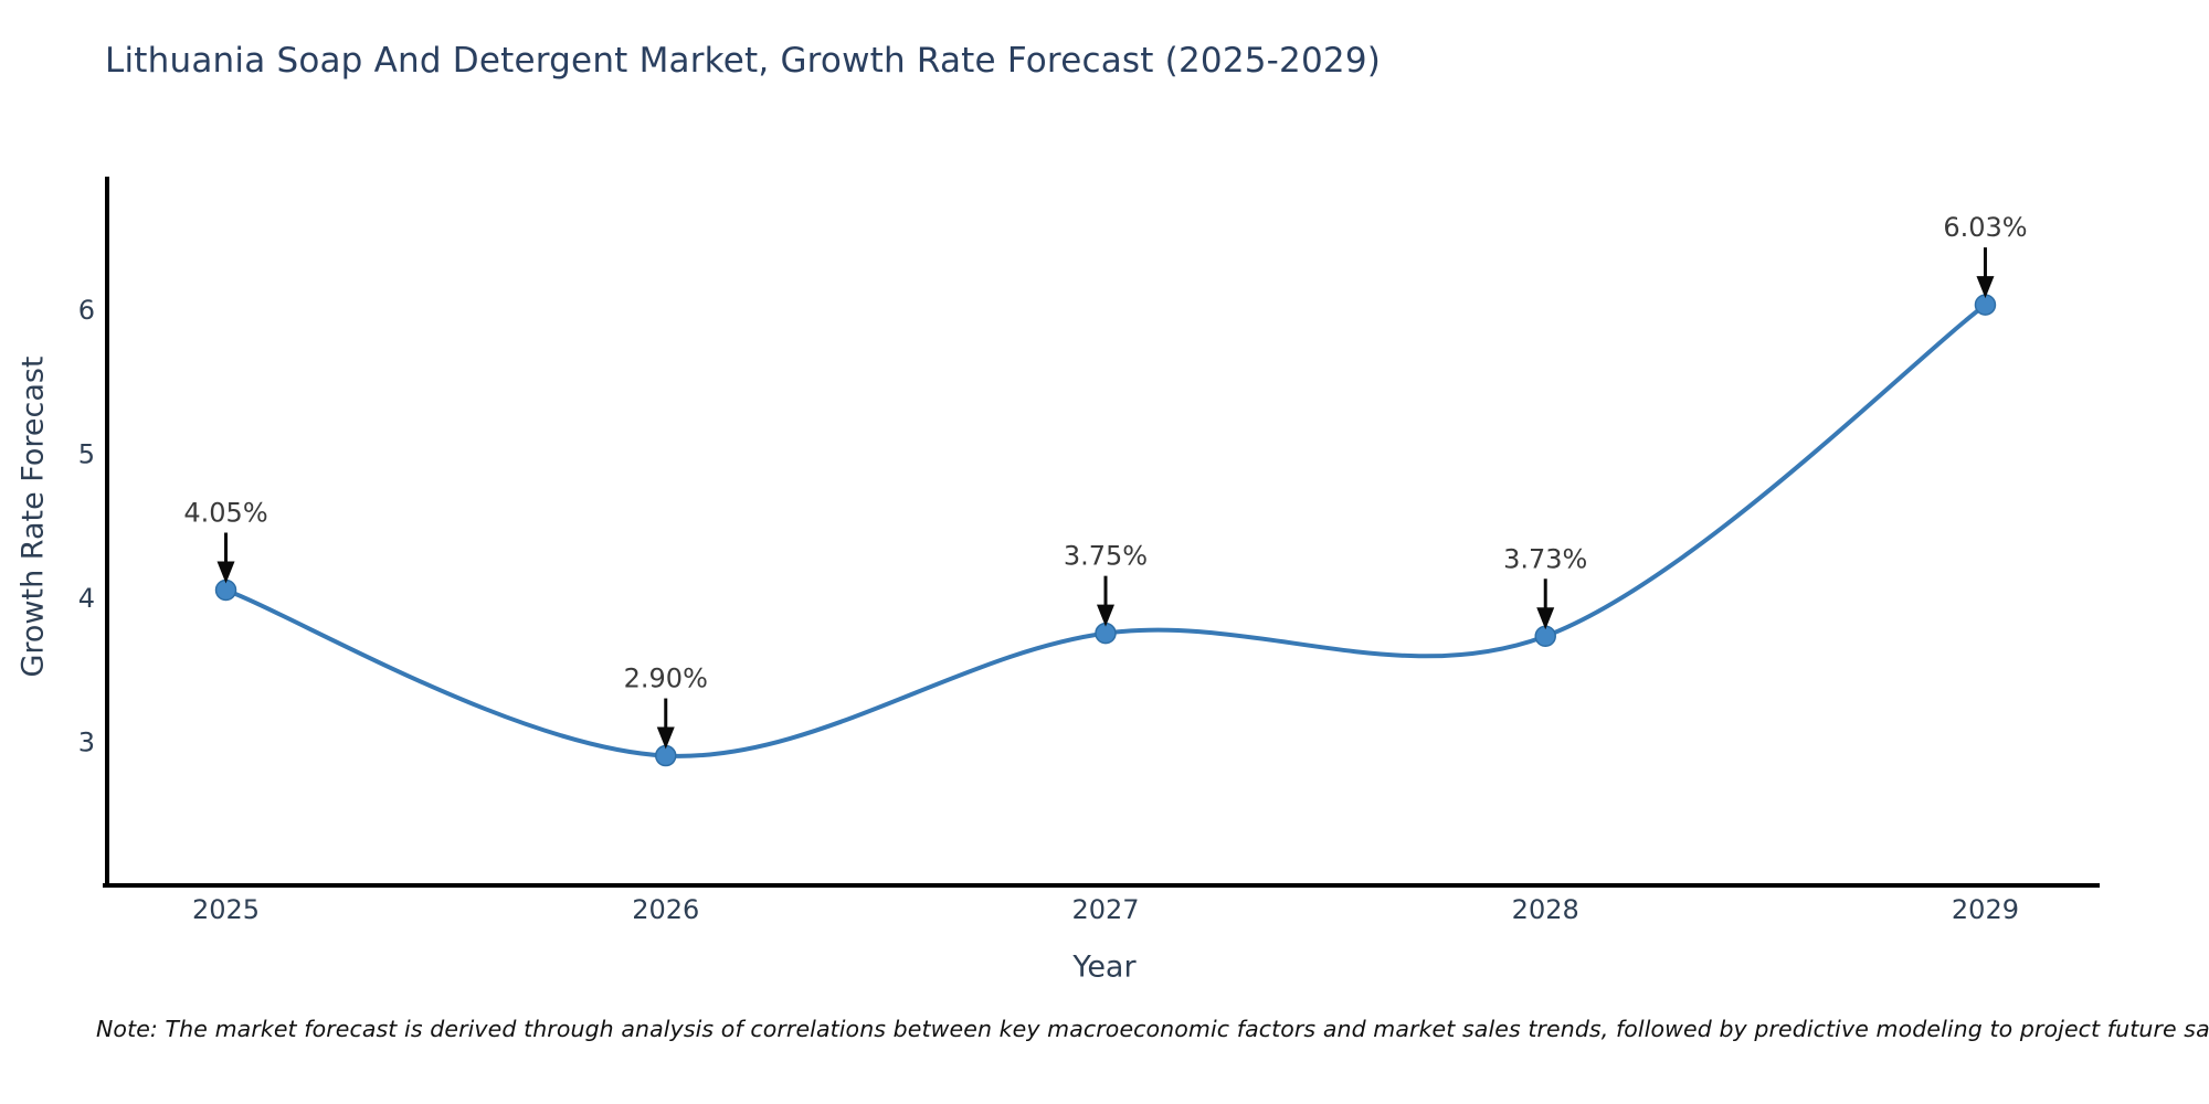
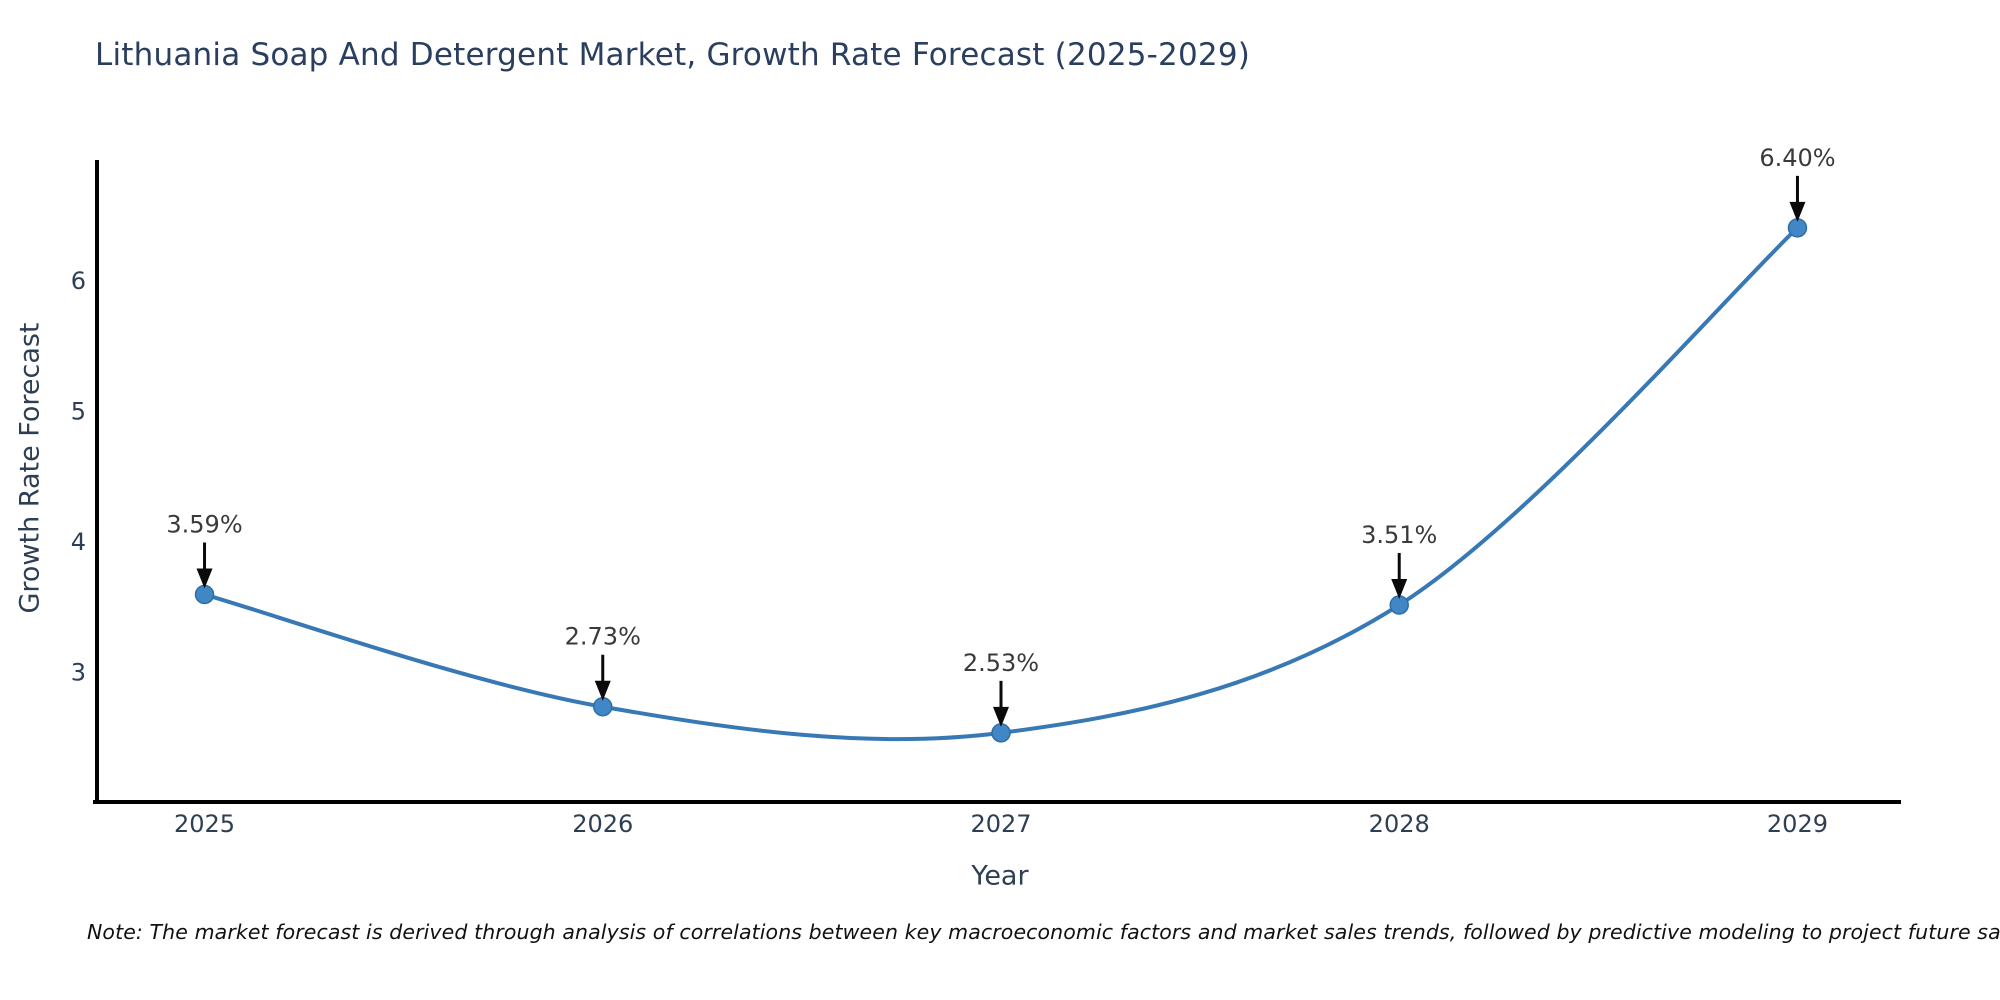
2025: 4.05% -> 3.59%
2026: 2.90% -> 2.73%
2027: 3.75% -> 2.53%
2028: 3.73% -> 3.51%
2029: 6.03% -> 6.40%
